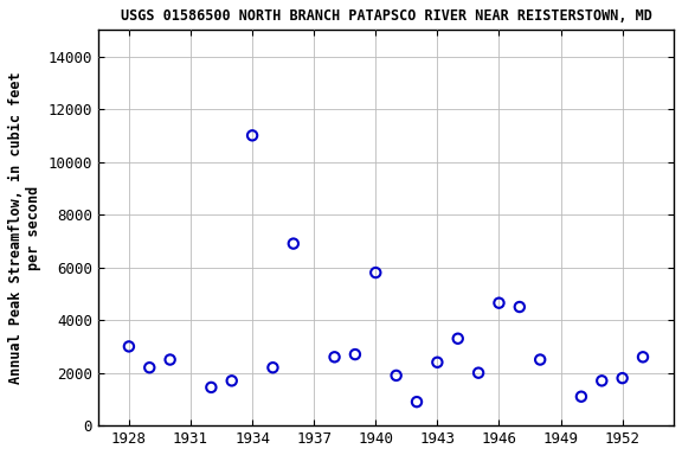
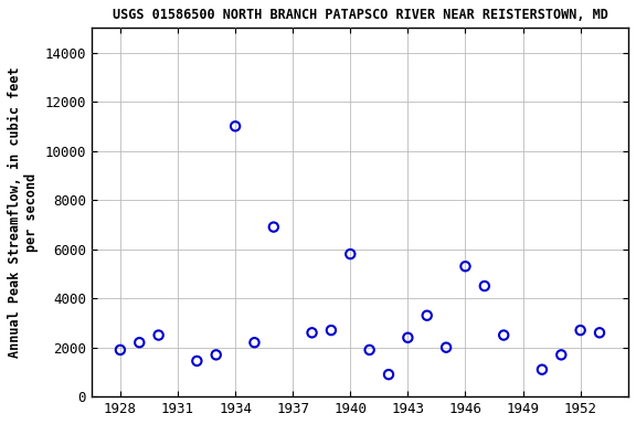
1928: 3000 -> 1900
1946: 4650 -> 5300
1952: 1800 -> 2700
